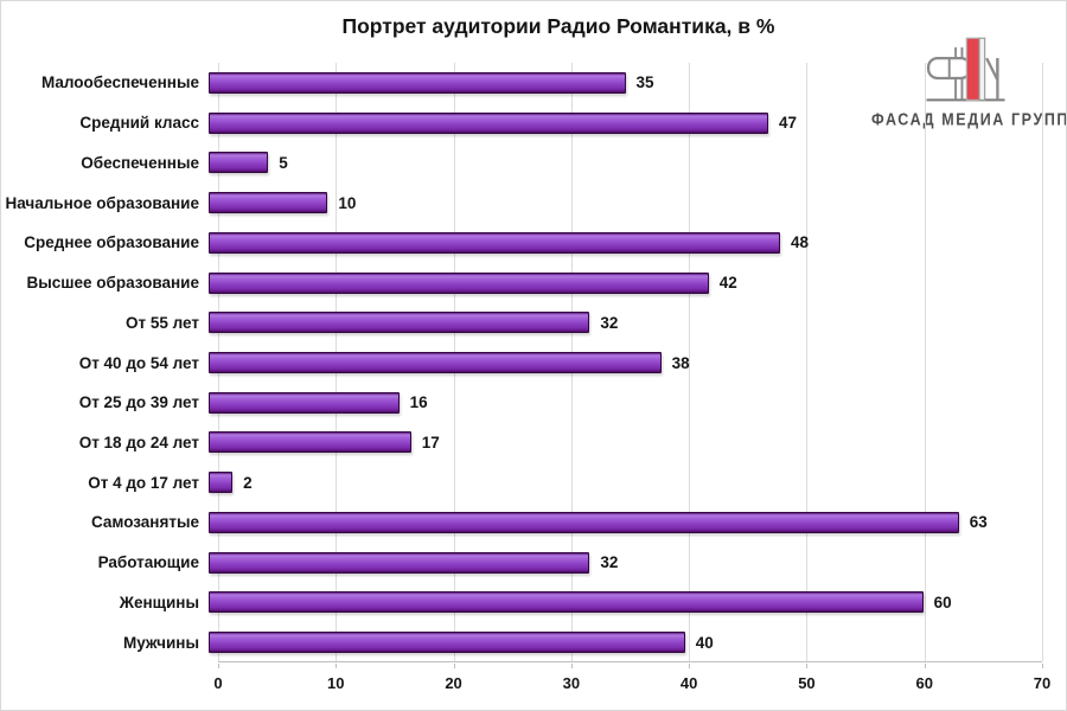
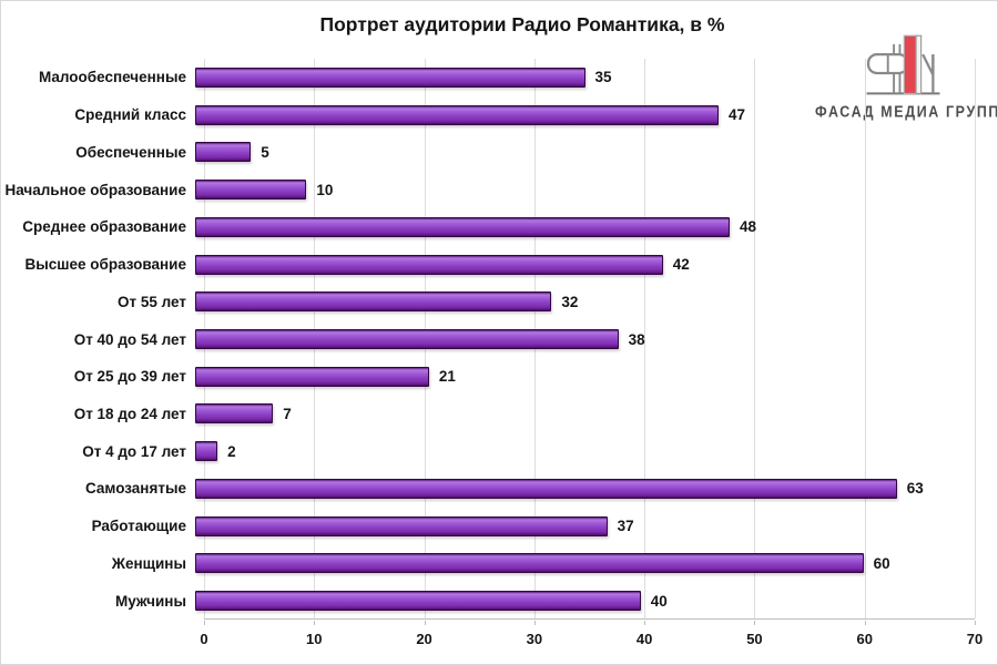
От 25 до 39 лет: 16 -> 21
От 18 до 24 лет: 17 -> 7
Работающие: 32 -> 37
